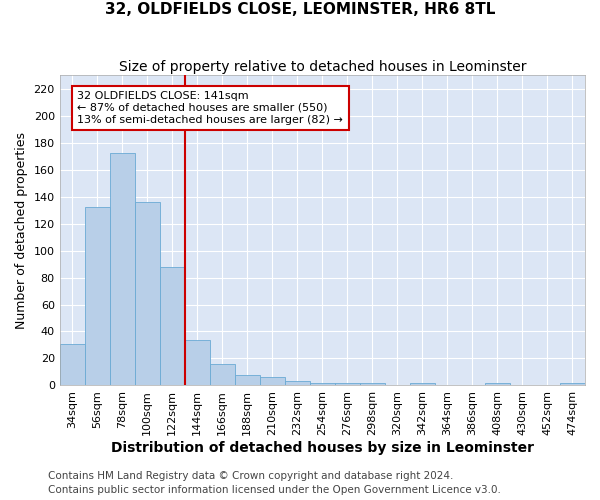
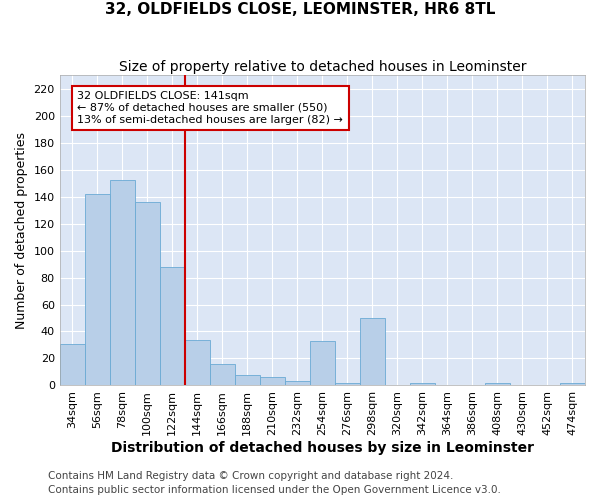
56sqm: 132 -> 142
78sqm: 172 -> 152
254sqm: 2 -> 33
298sqm: 2 -> 50
